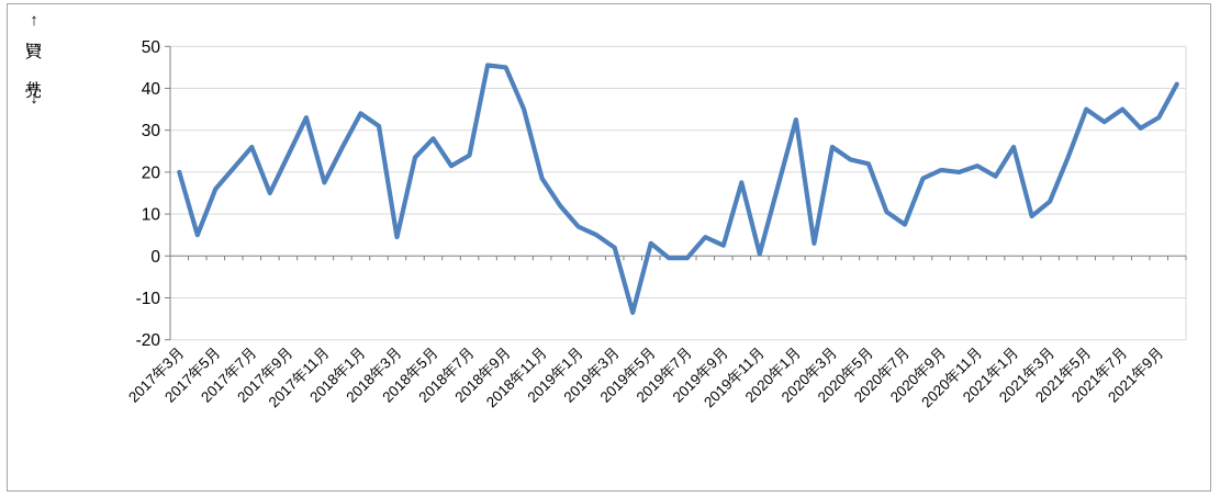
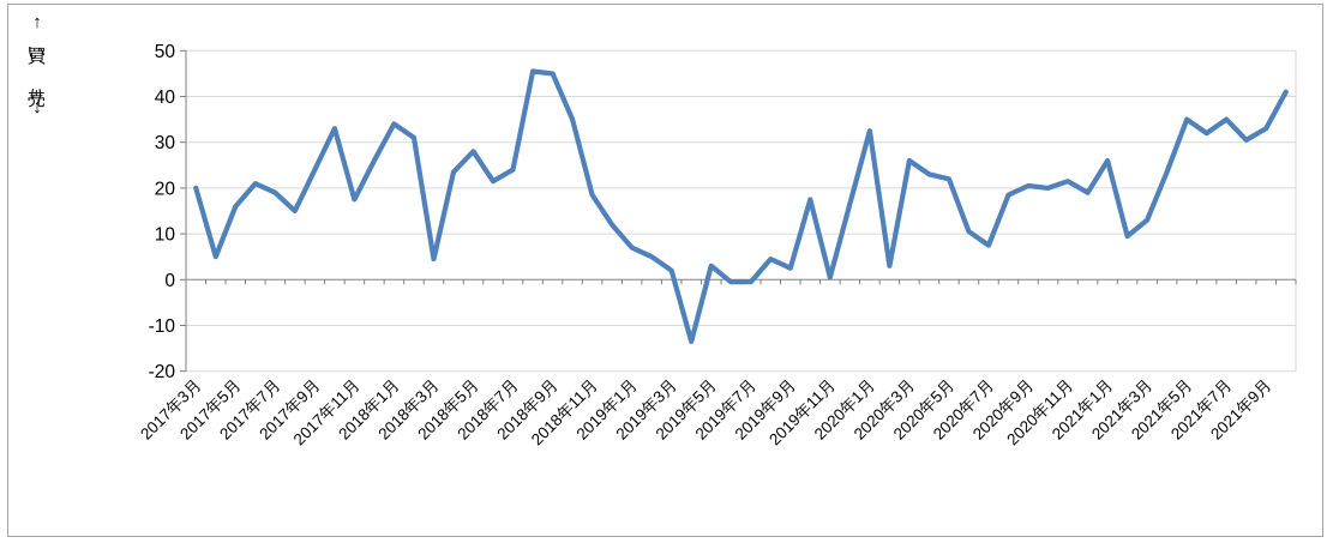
2017年7月: 26 -> 19
